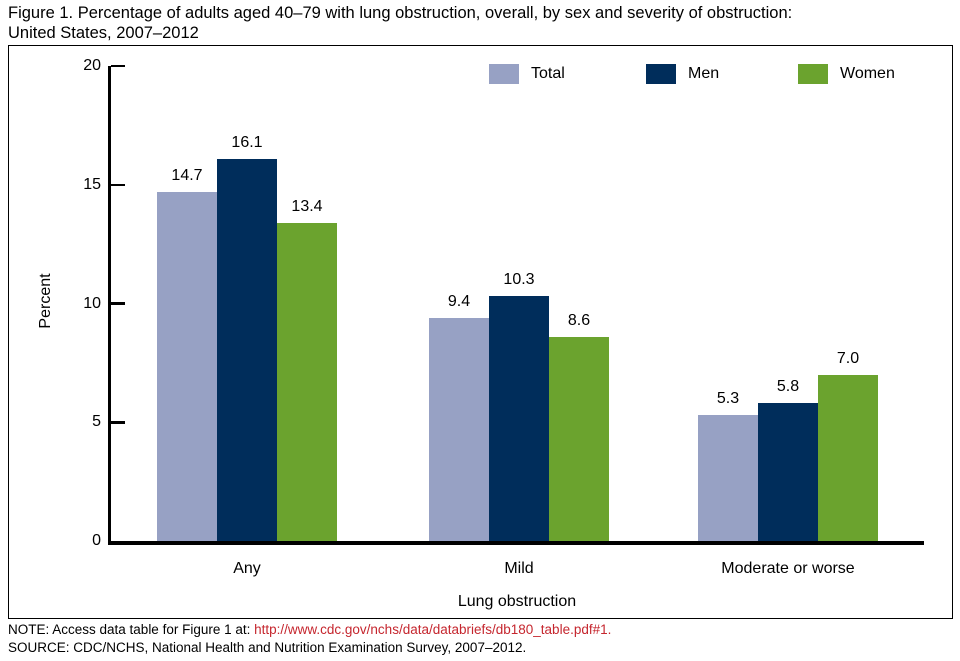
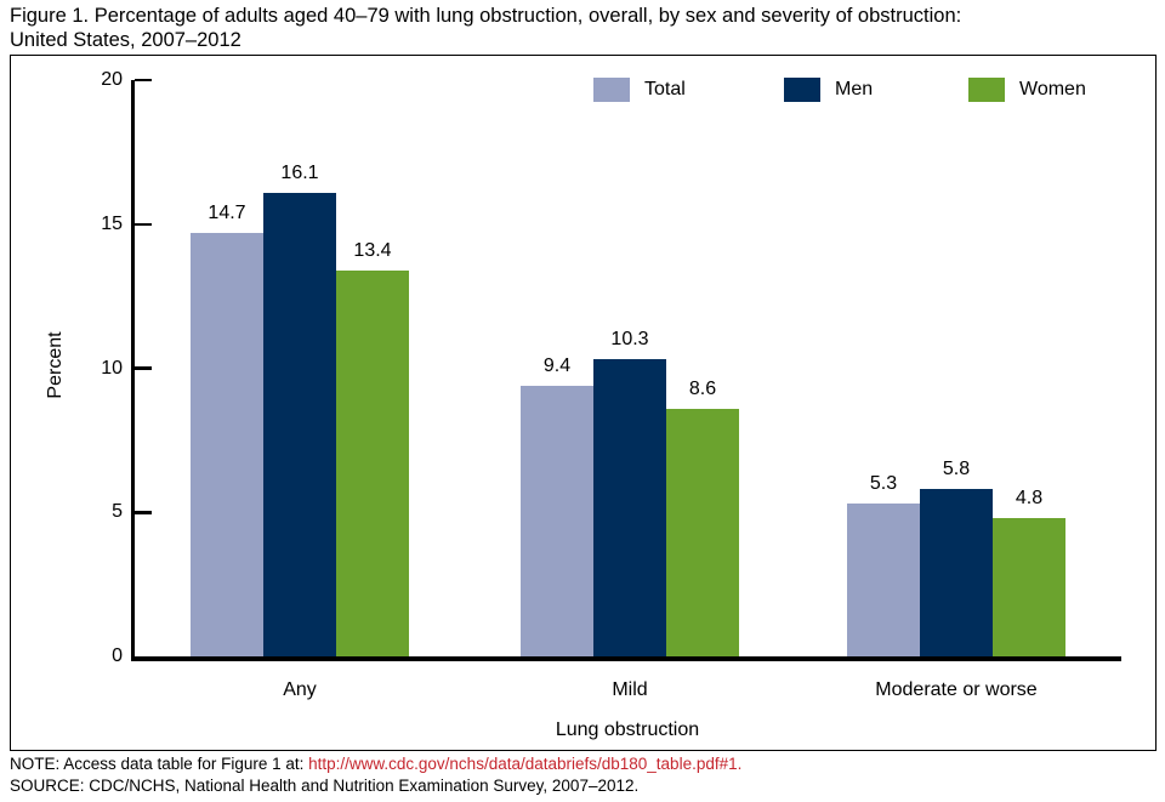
Women/Moderate or worse: 7.0 -> 4.8
